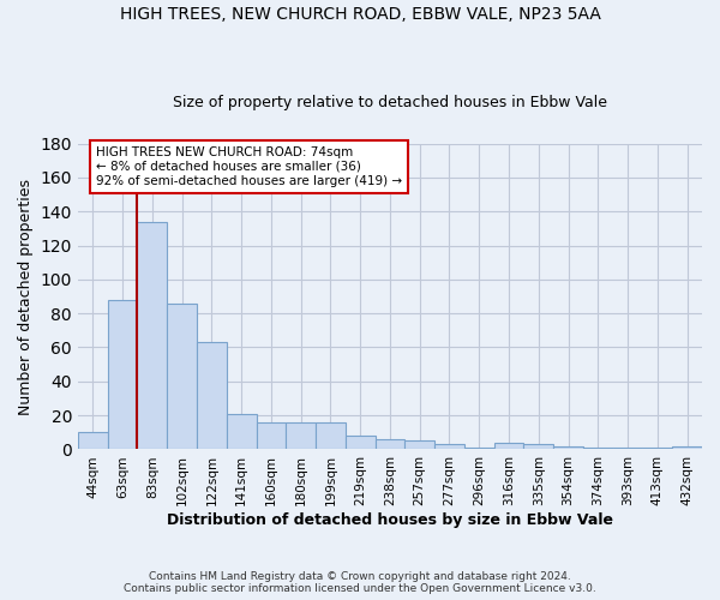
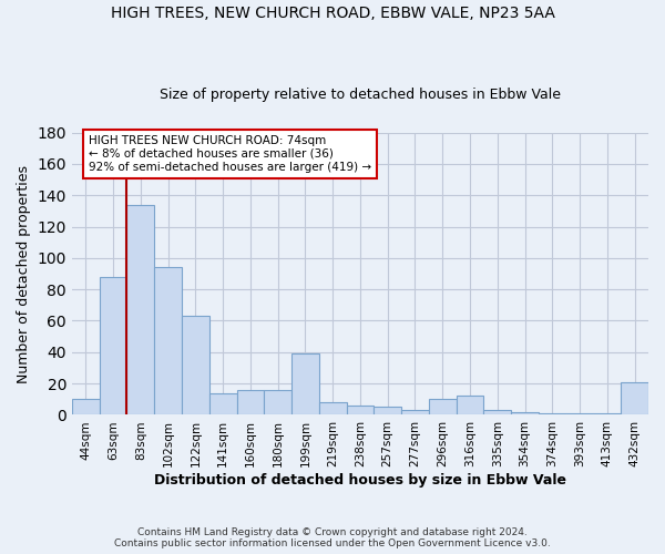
102sqm: 86 -> 94
141sqm: 21 -> 14
199sqm: 16 -> 39
296sqm: 1 -> 10
316sqm: 4 -> 12
432sqm: 2 -> 21
